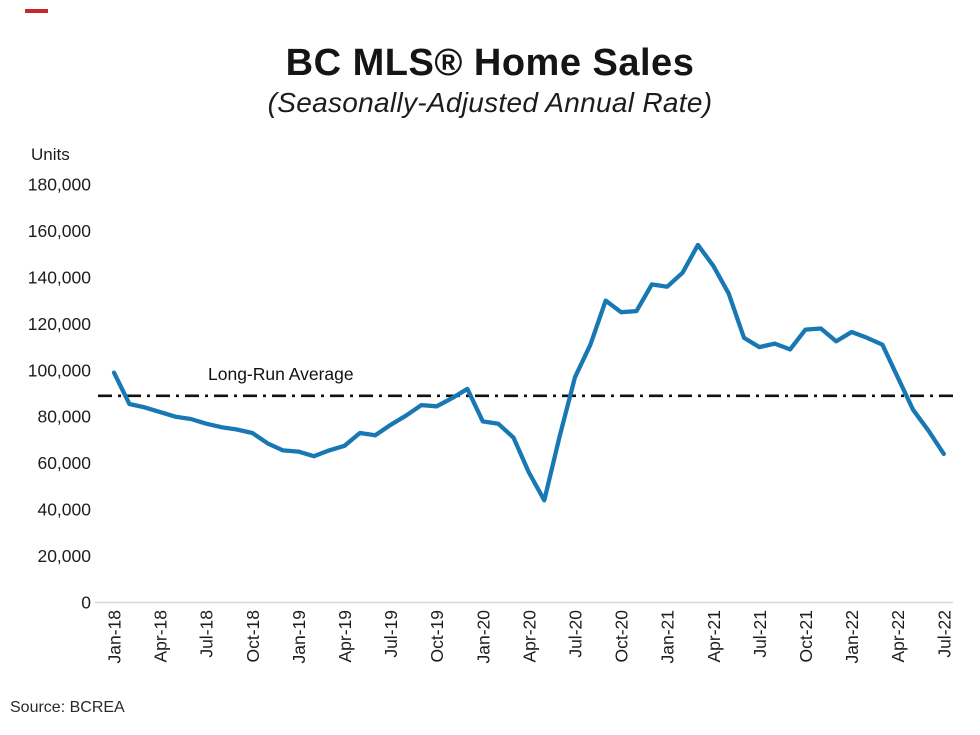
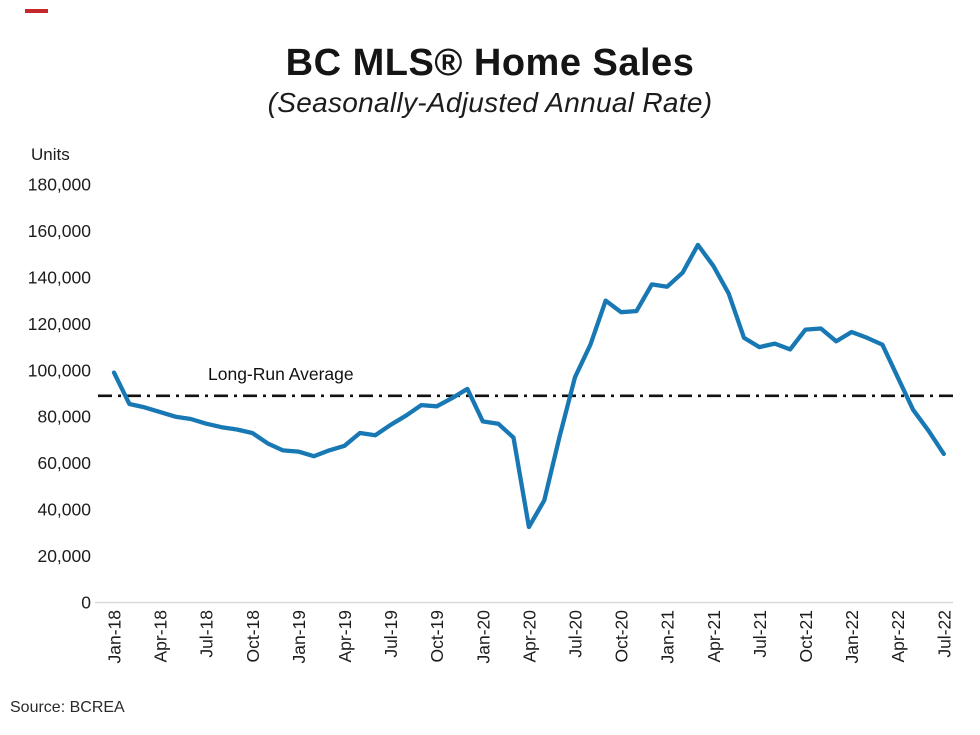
Apr-20: 56000 -> 32000
